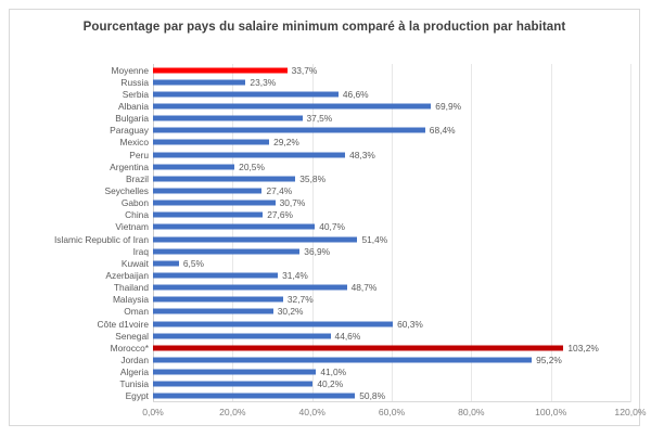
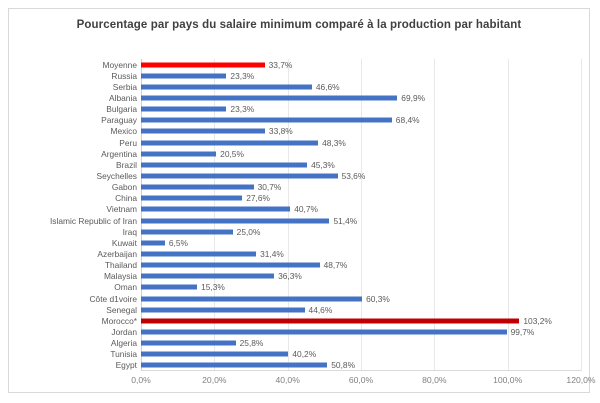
Bulgaria: 37,5% -> 23,3%
Mexico: 29,2% -> 33,8%
Brazil: 35,8% -> 45,3%
Seychelles: 27,4% -> 53,6%
Iraq: 36,9% -> 25,0%
Malaysia: 32,7% -> 36,3%
Oman: 30,2% -> 15,3%
Jordan: 95,2% -> 99,7%
Algeria: 41,0% -> 25,8%
